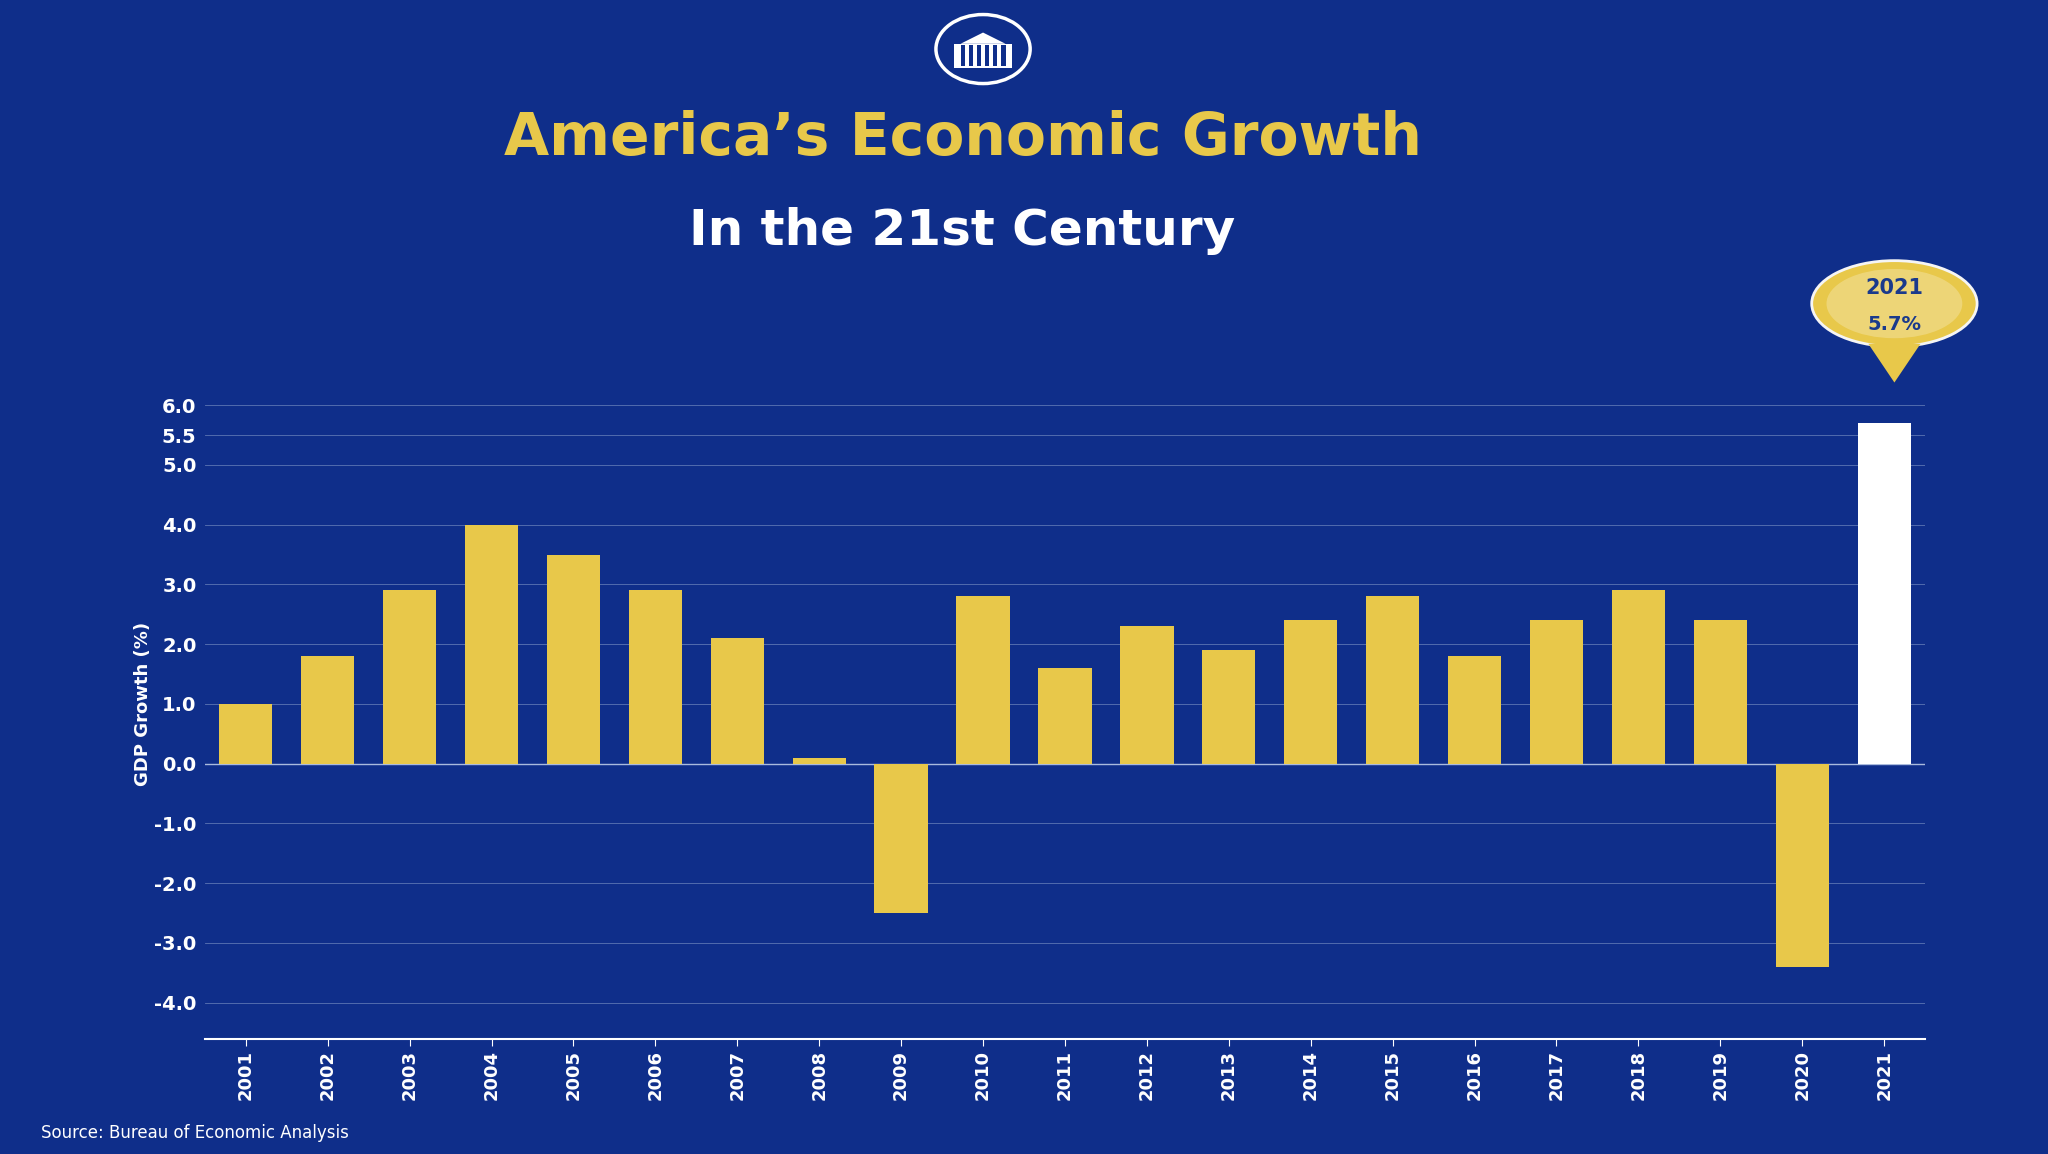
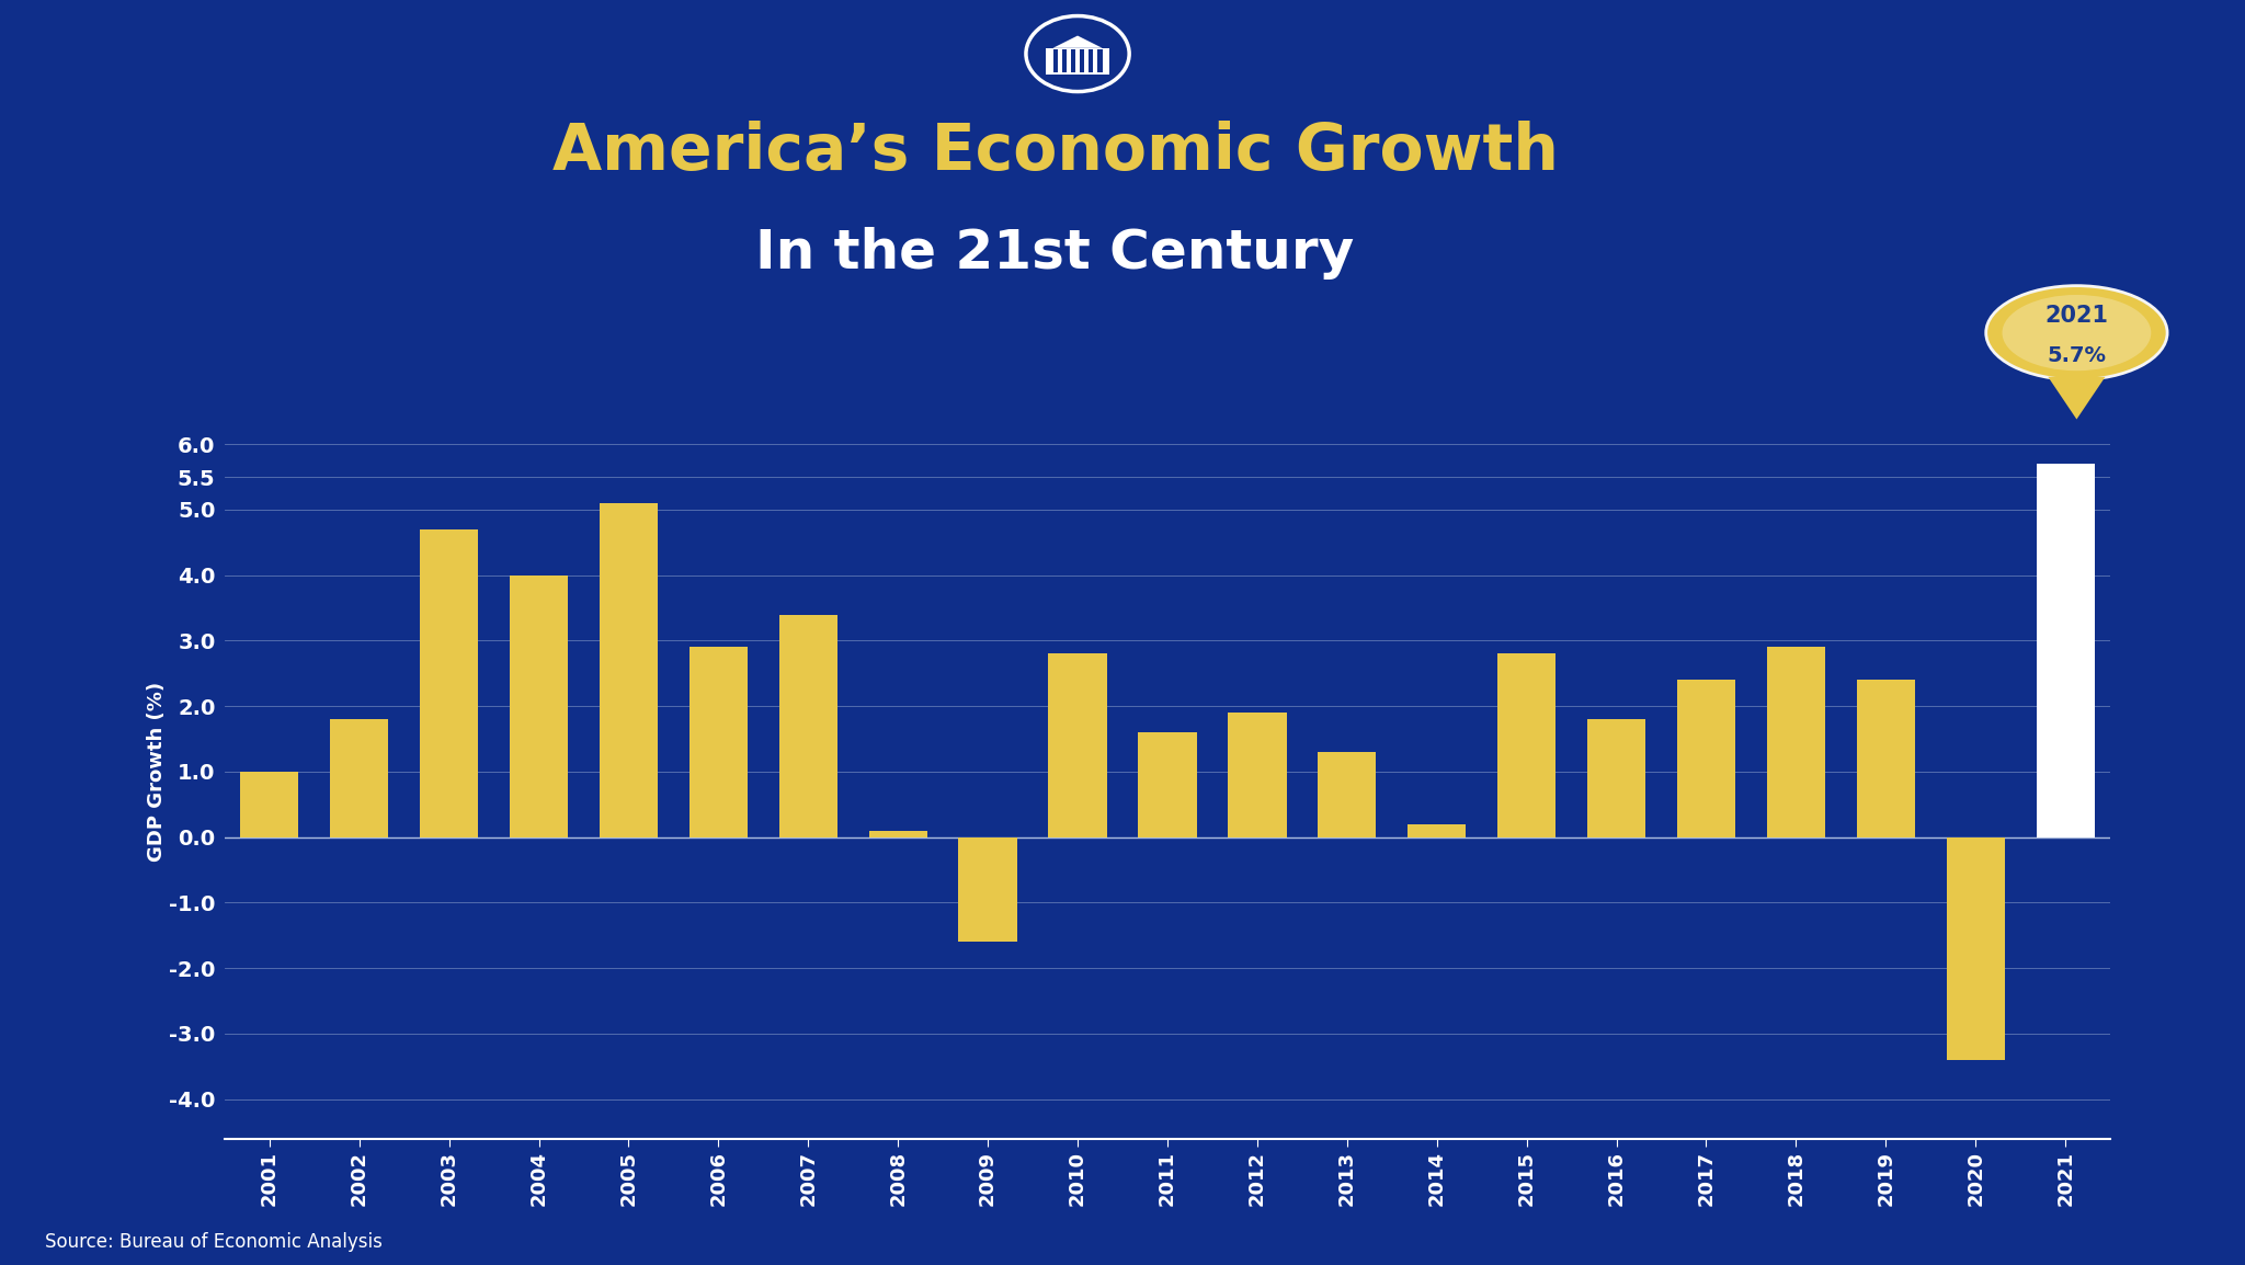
2003: 2.9 -> 4.7
2005: 3.5 -> 5.1
2007: 2.1 -> 3.4
2009: -2.5 -> -1.6
2012: 2.3 -> 1.9
2013: 1.9 -> 1.3
2014: 2.4 -> 0.2
